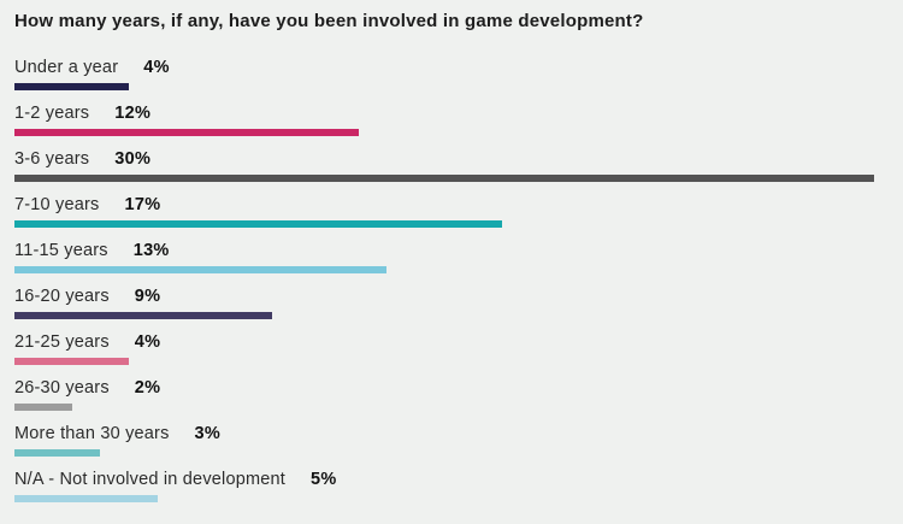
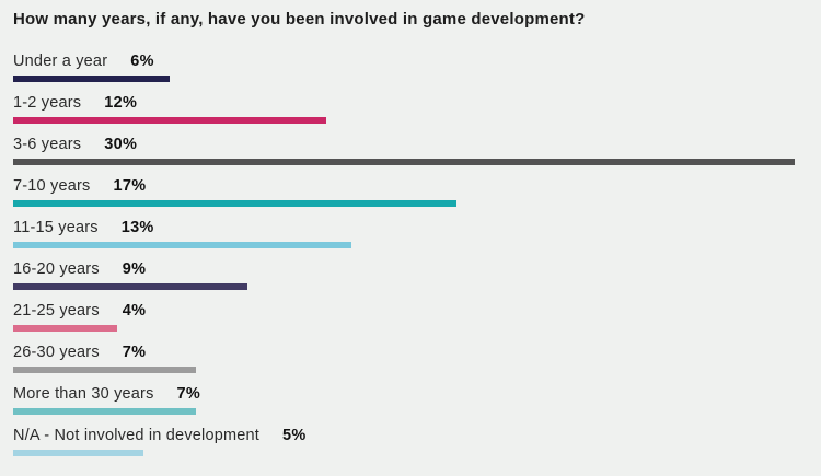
Under a year: 4% -> 6%
26-30 years: 2% -> 7%
More than 30 years: 3% -> 7%
